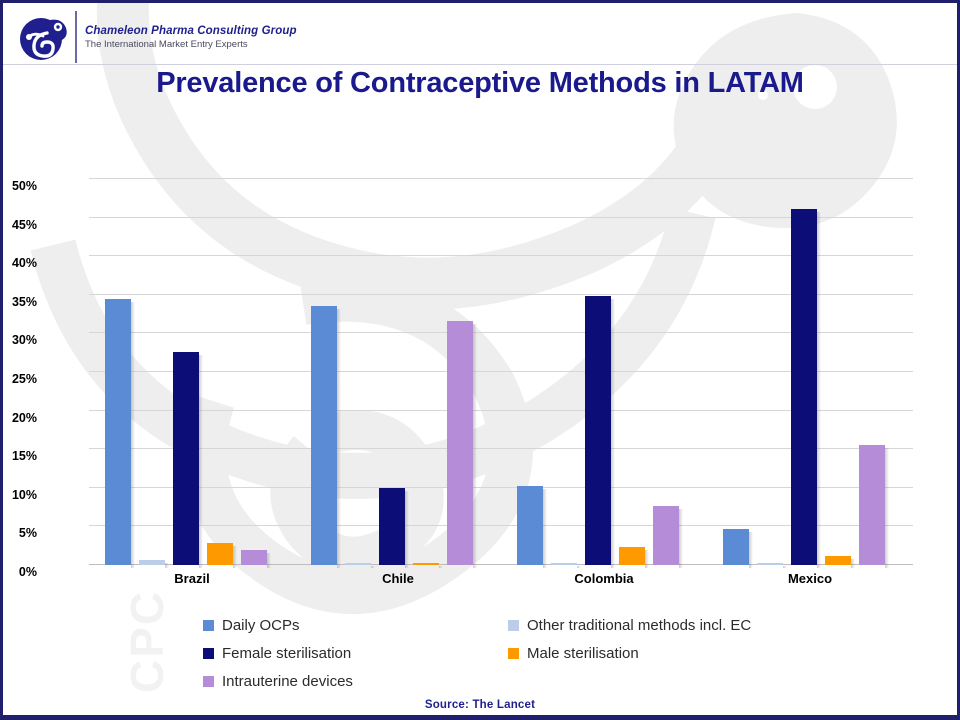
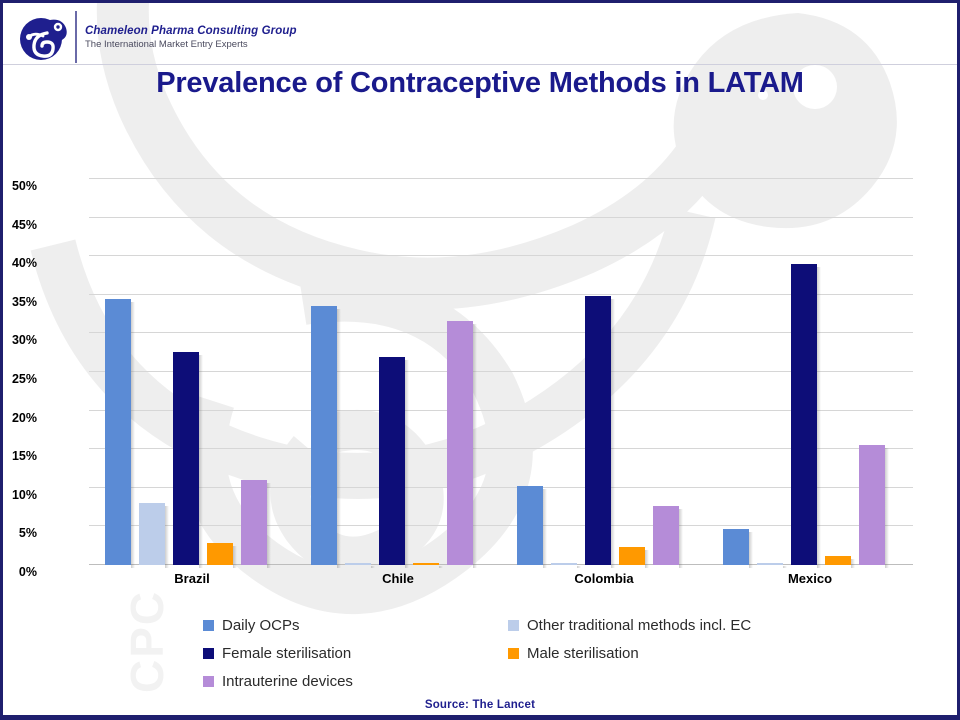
Other traditional methods incl. EC/Brazil: 1% -> 8%
Intrauterine devices/Brazil: 2% -> 11%
Female sterilisation/Chile: 10% -> 27%
Female sterilisation/Mexico: 46% -> 39%
